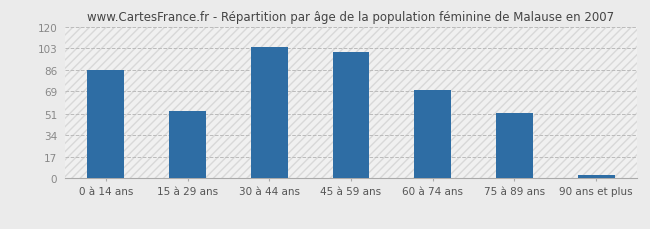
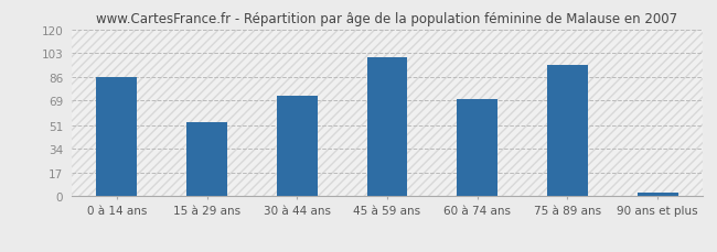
30 à 44 ans: 104 -> 72
75 à 89 ans: 52 -> 94
